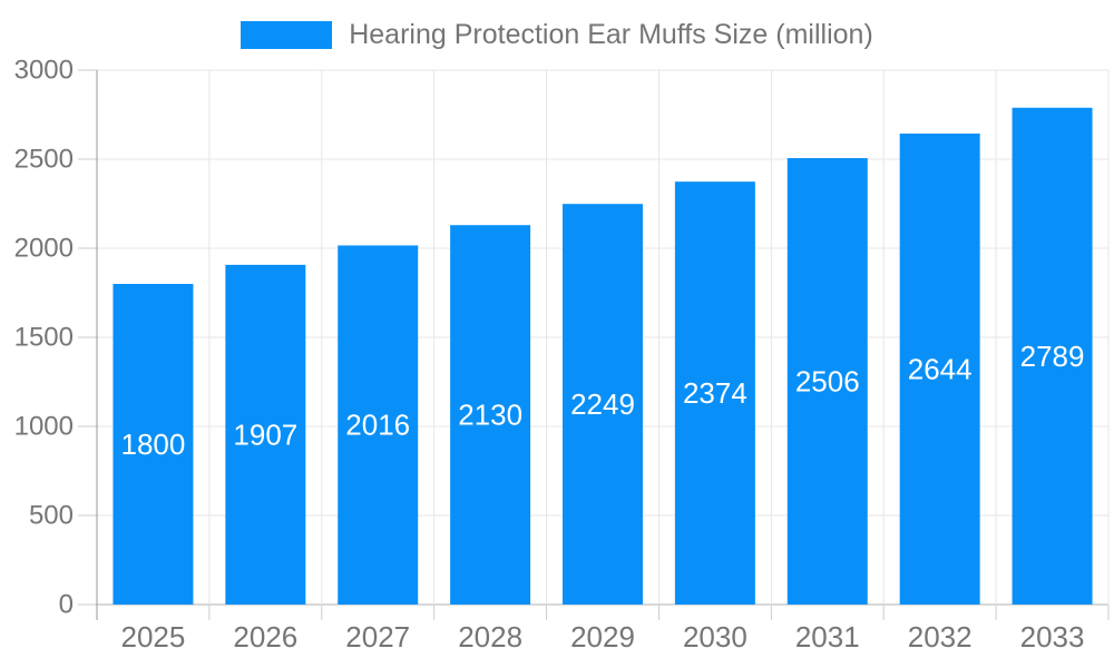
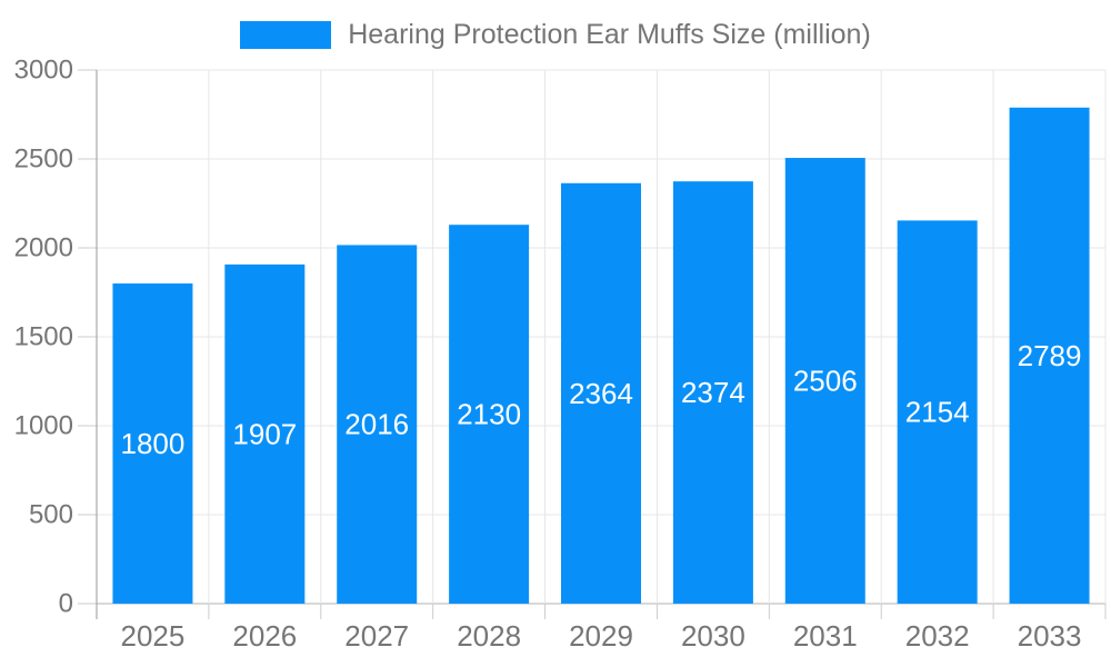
2029: 2249 -> 2364
2032: 2644 -> 2154
